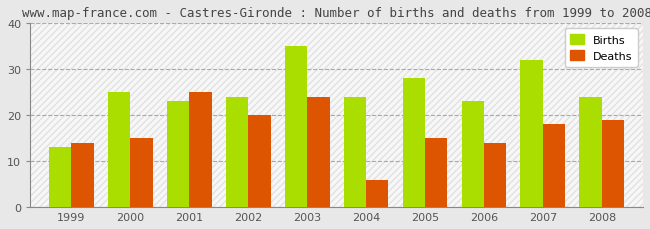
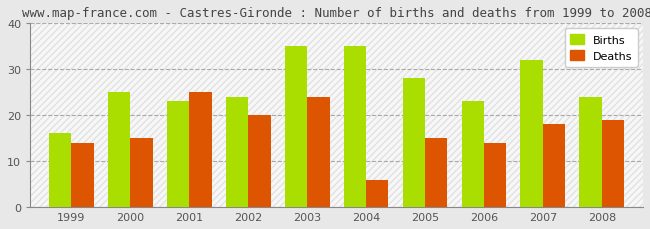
Births/1999: 13 -> 16
Births/2004: 24 -> 35
